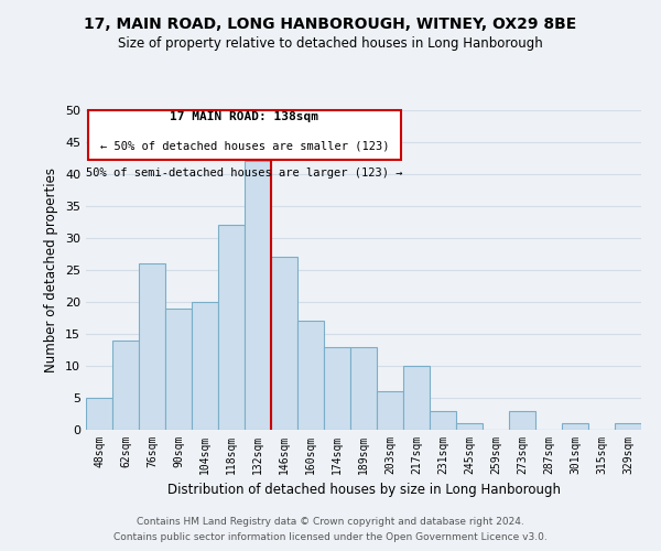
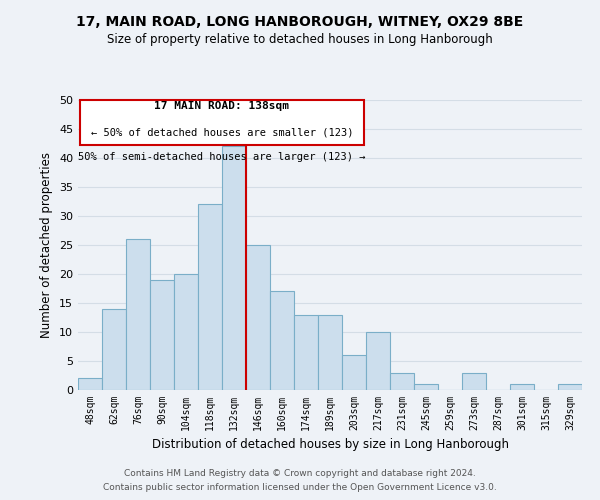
48sqm: 5 -> 2
146sqm: 27 -> 25
